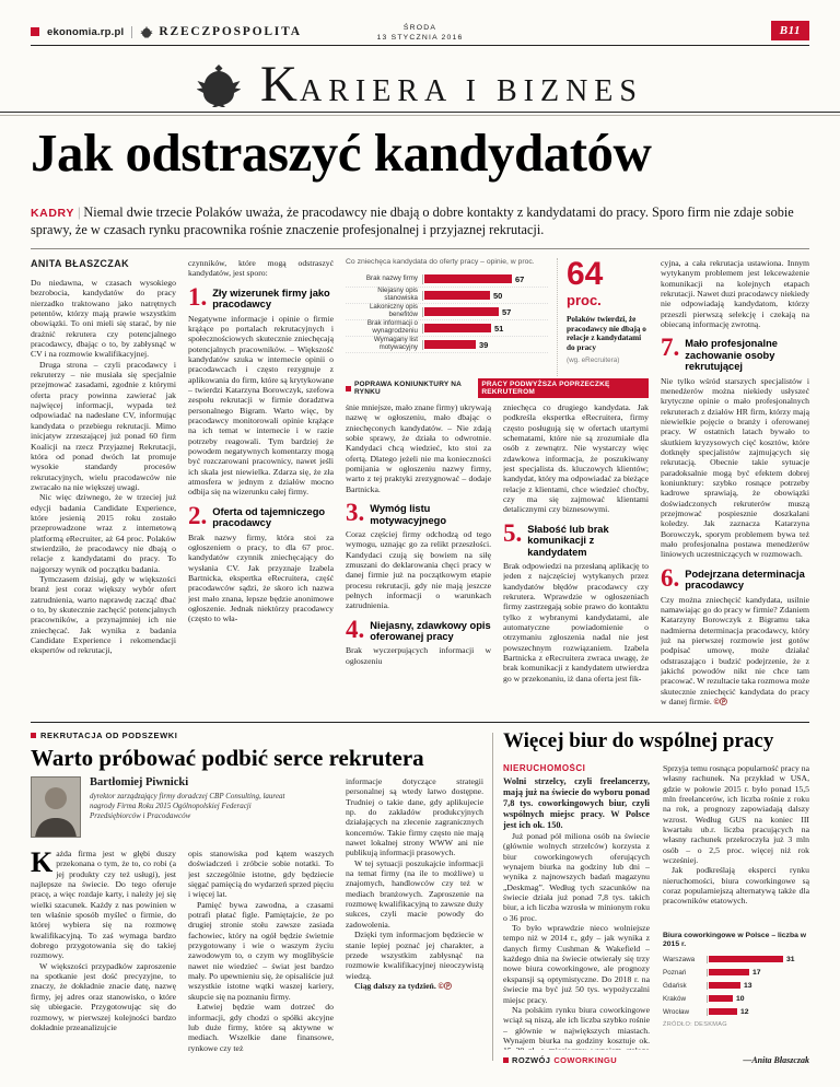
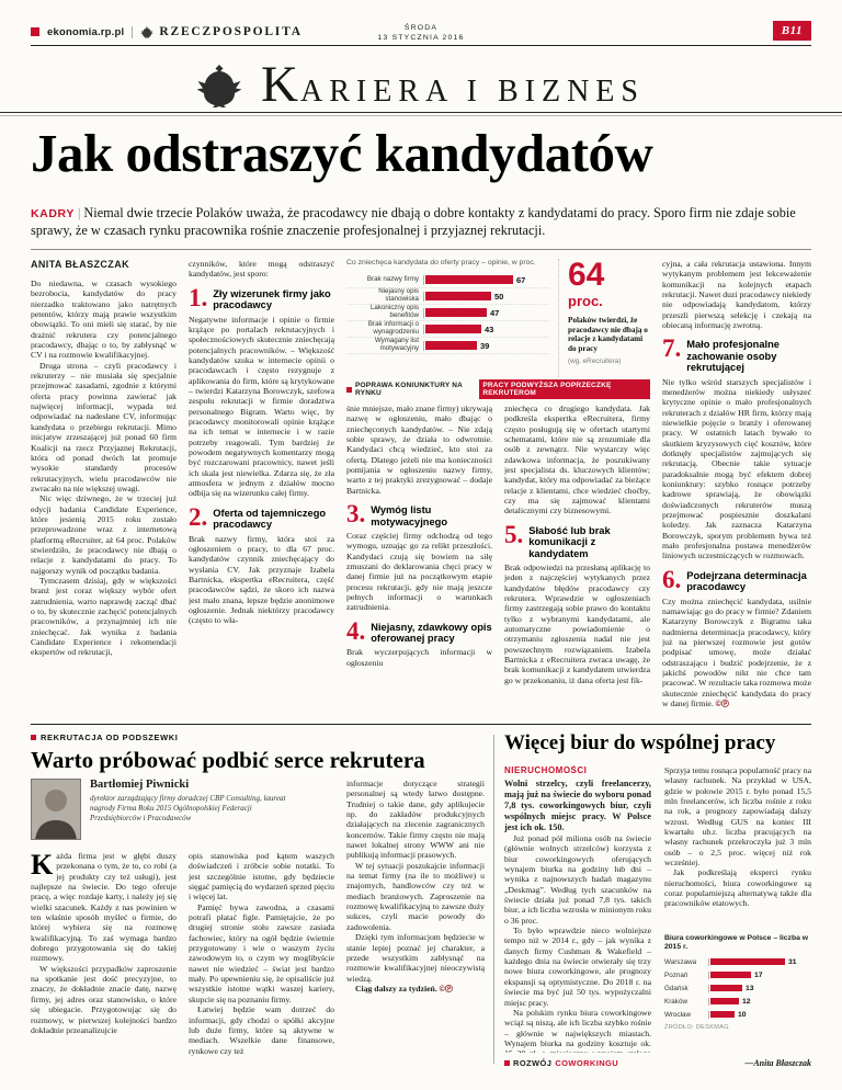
Co zniechęca kandydata do oferty pracy – opinie, w proc./Lakoniczny opis benefitów: 57 -> 47
Co zniechęca kandydata do oferty pracy – opinie, w proc./Brak informacji o wynagrodzeniu: 51 -> 43
Biura coworkingowe w Polsce – liczba w 2015 r./Kraków: 10 -> 12
Biura coworkingowe w Polsce – liczba w 2015 r./Wrocław: 12 -> 10
